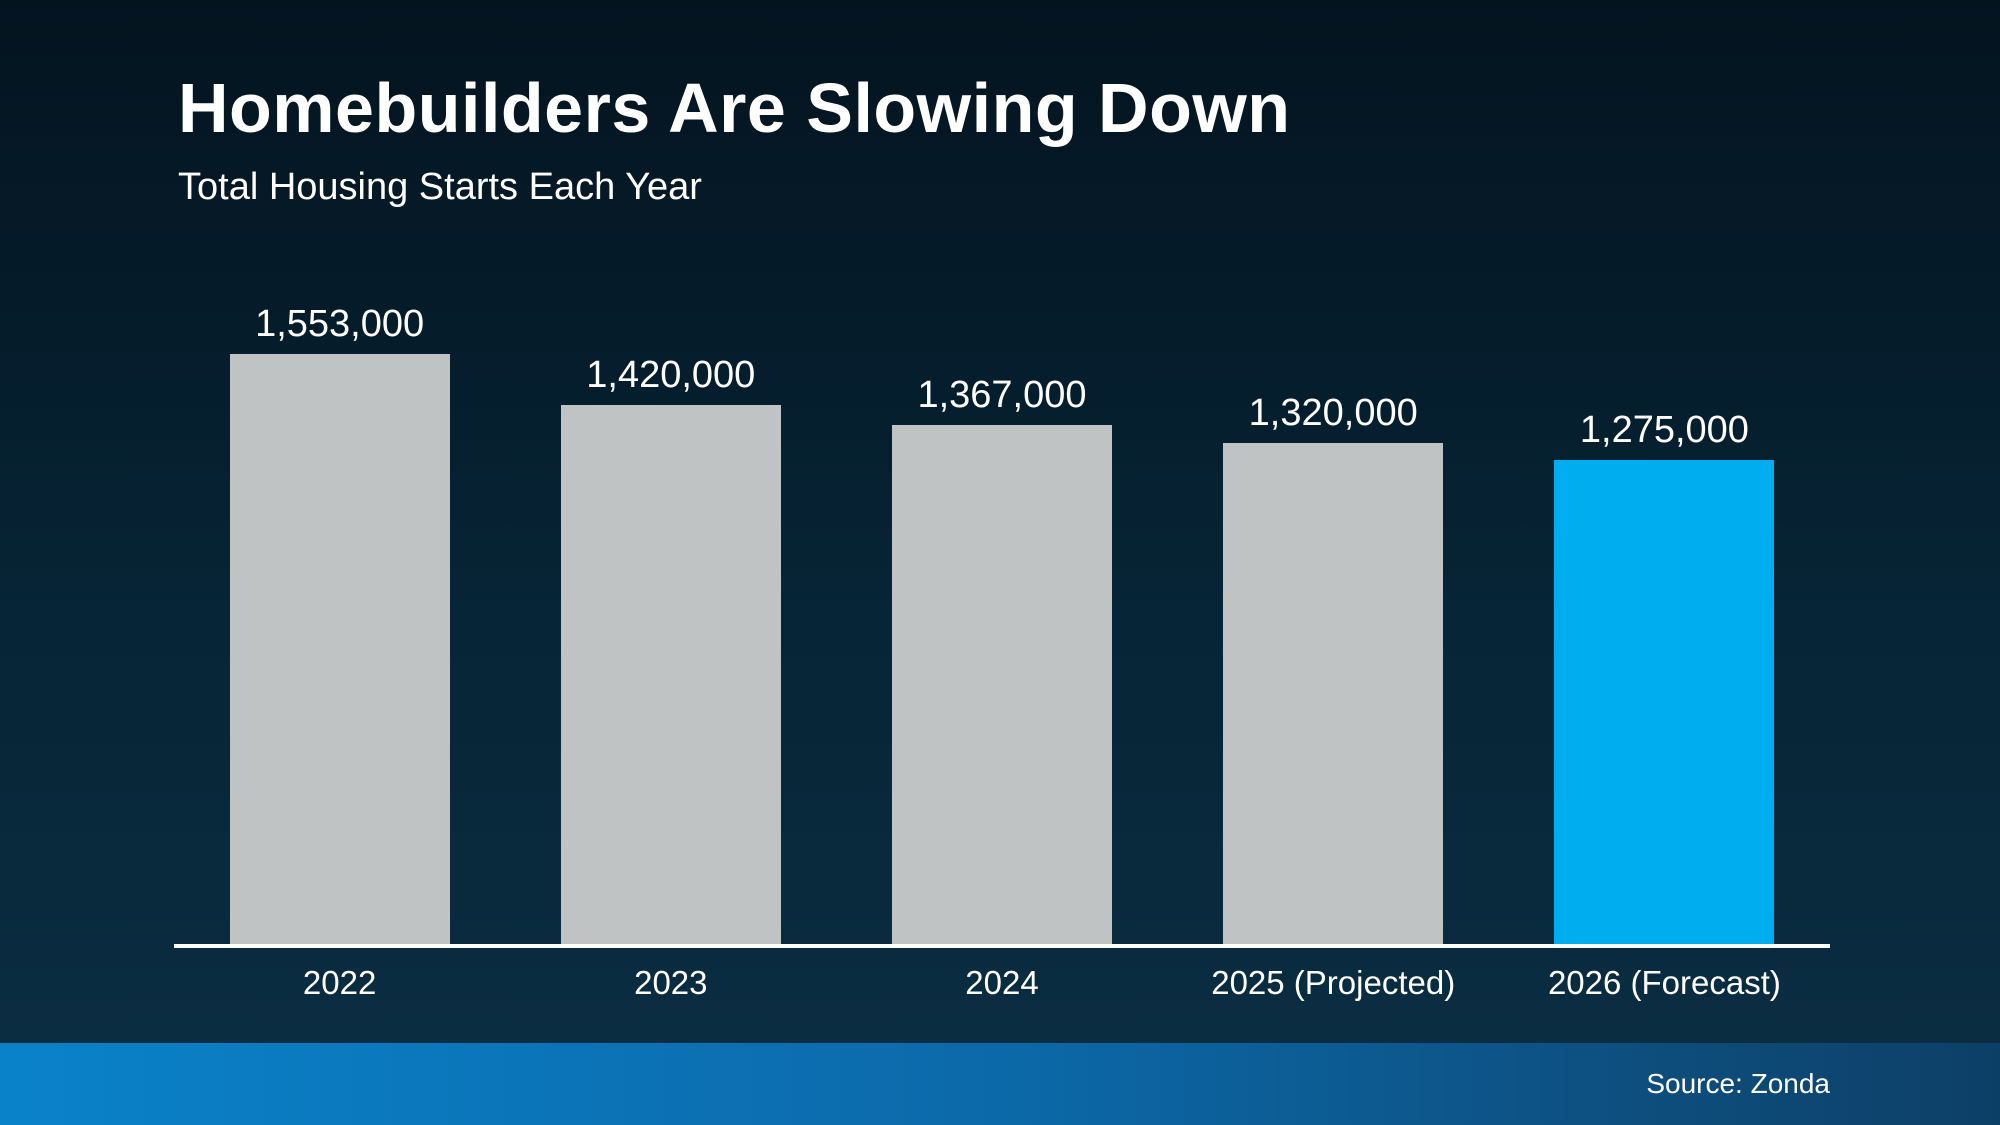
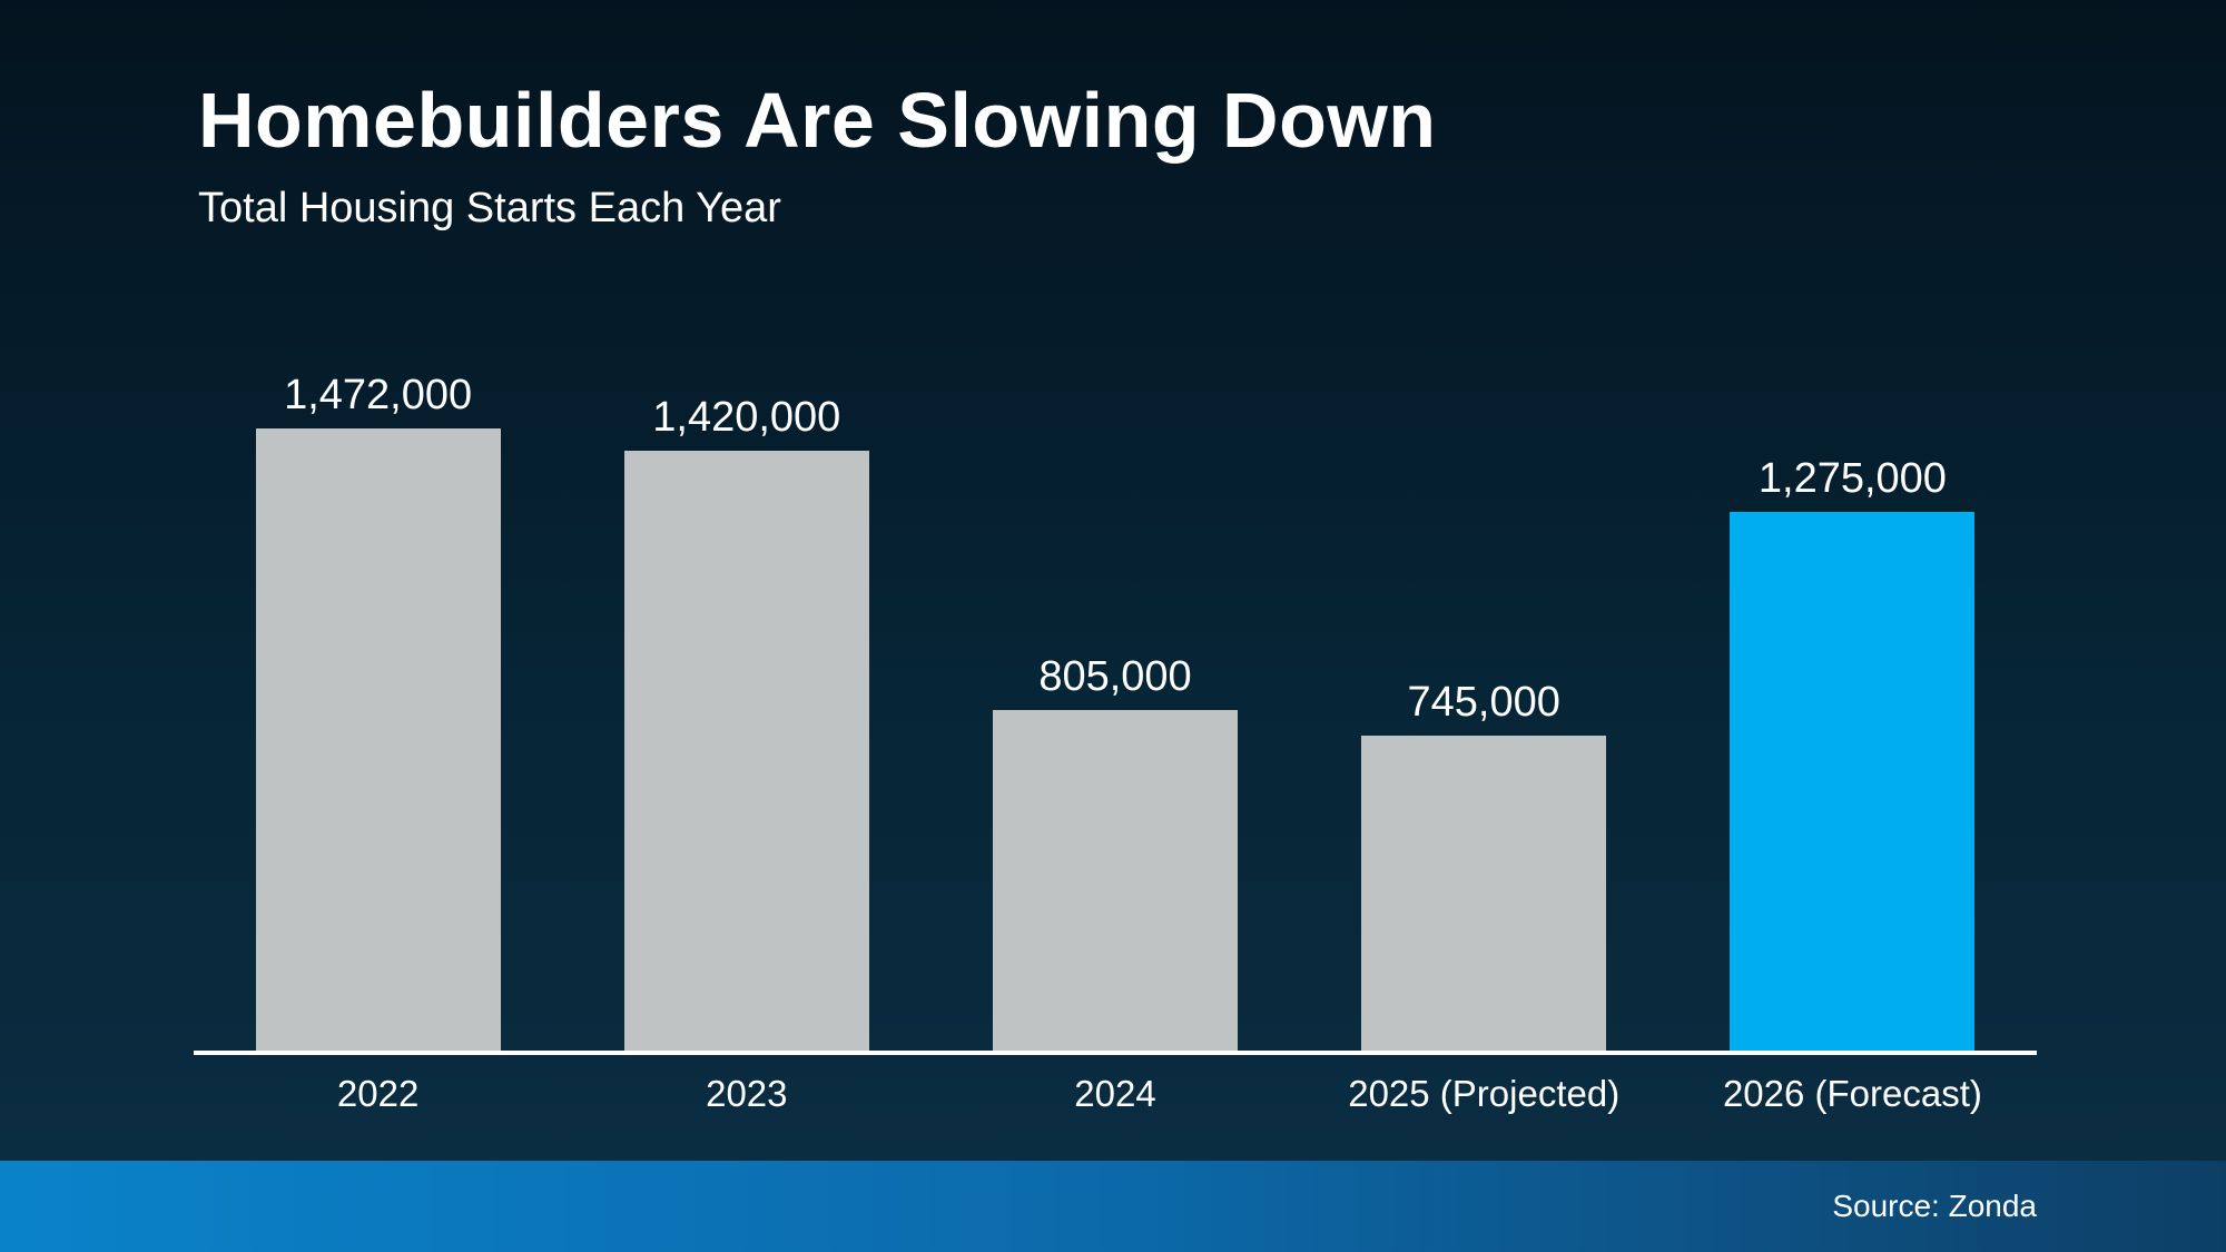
2022: 1,553,000 -> 1,472,000
2024: 1,367,000 -> 805,000
2025 (Projected): 1,320,000 -> 745,000
